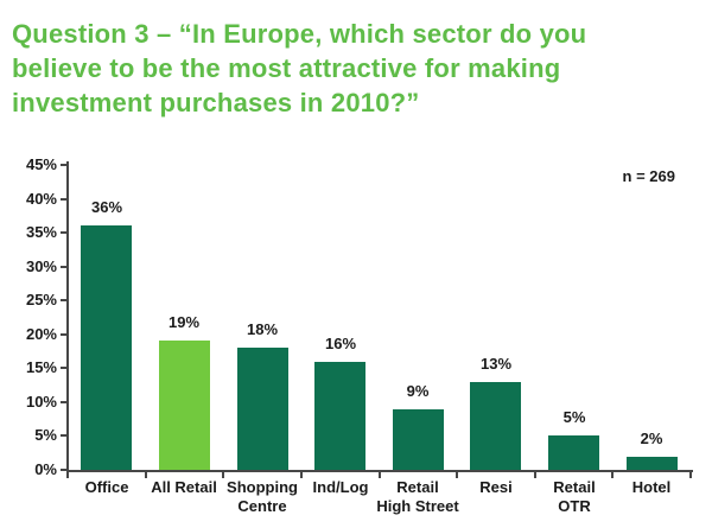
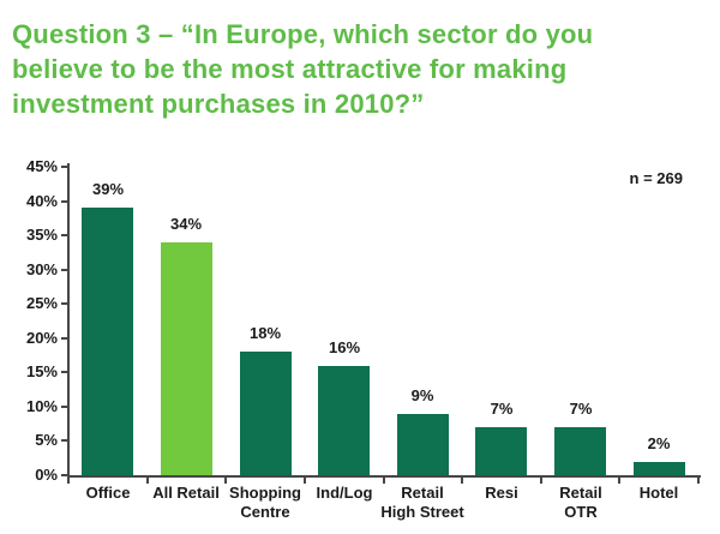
Office: 36% -> 39%
All Retail: 19% -> 34%
Resi: 13% -> 7%
Retail OTR: 5% -> 7%
